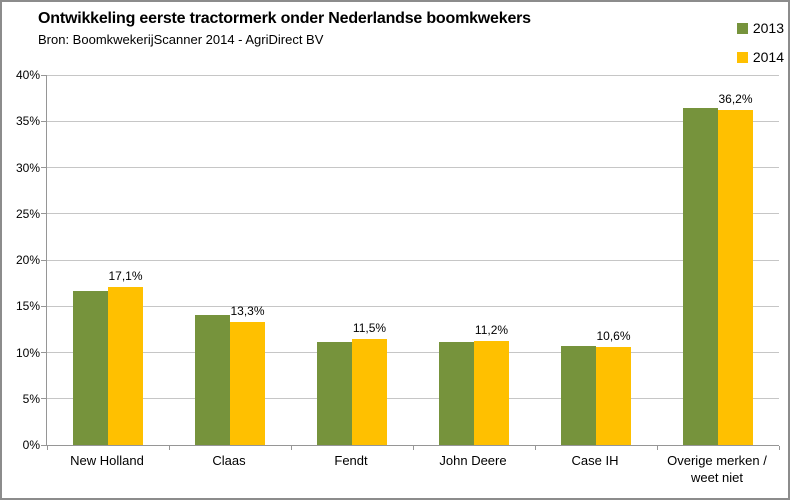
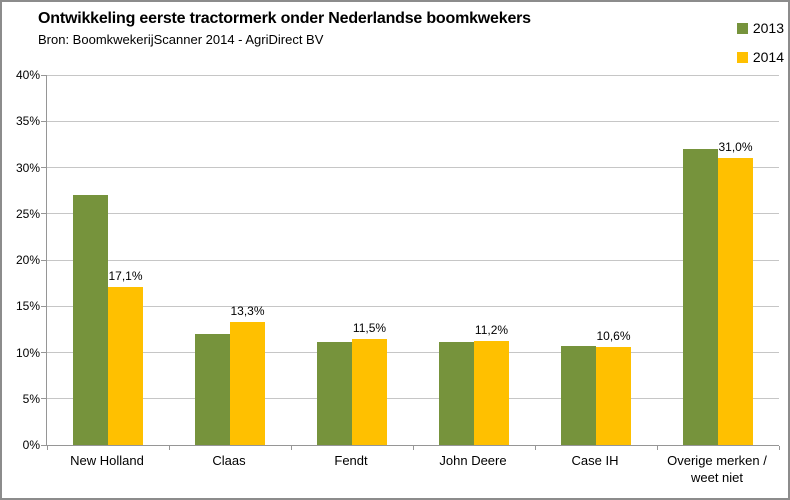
2013/New Holland: 17% -> 27%
2013/Claas: 14% -> 12%
2013/Overige merken / weet niet: 36% -> 32%
2014/Overige merken / weet niet: 36,2% -> 31,0%
